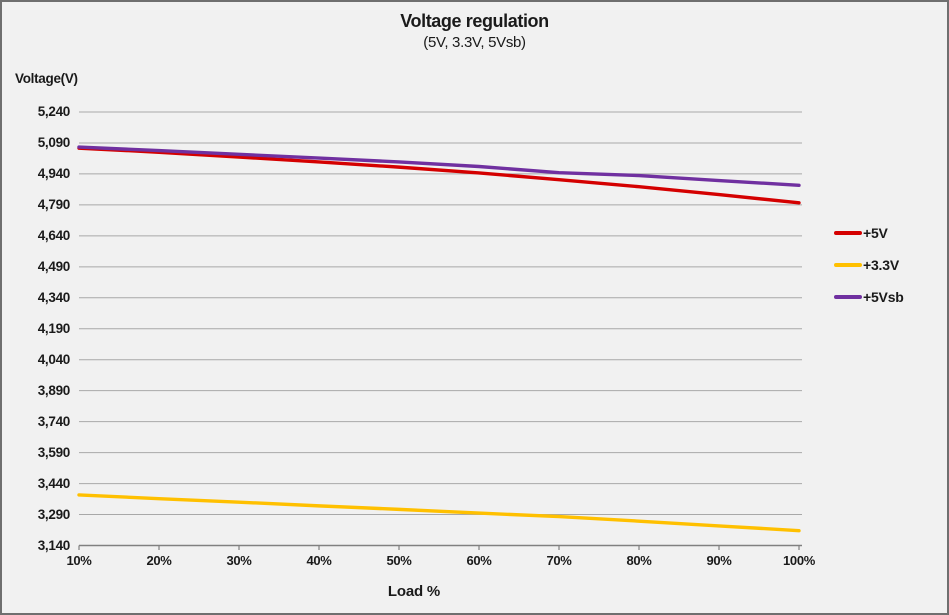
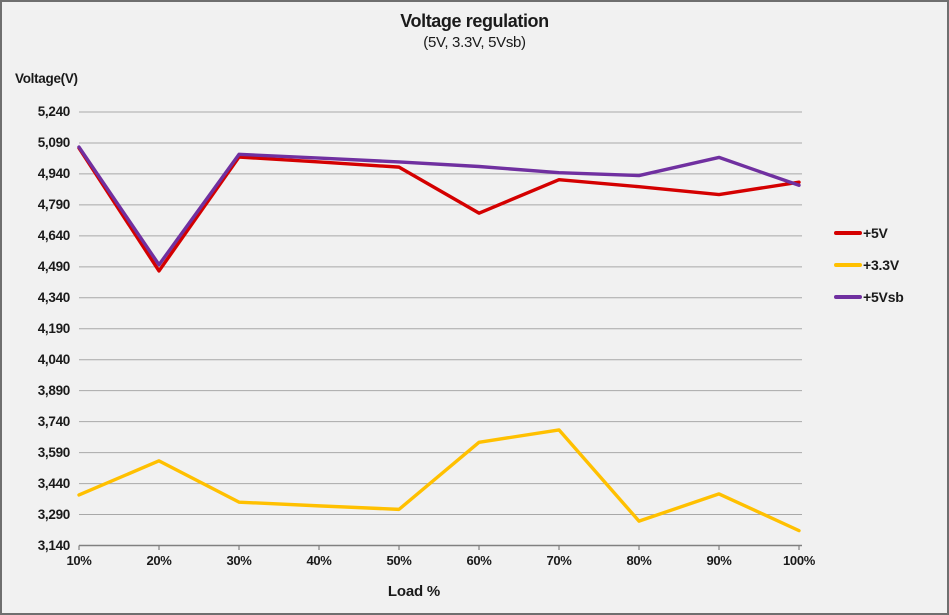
+5V/20%: 5040 -> 4470
+3.3V/20%: 3370 -> 3550
+5Vsb/20%: 5050 -> 4500
+5V/60%: 4940 -> 4750
+3.3V/60%: 3300 -> 3640
+3.3V/70%: 3280 -> 3700
+3.3V/90%: 3240 -> 3390
+5Vsb/90%: 4910 -> 5020
+5V/100%: 4800 -> 4900
